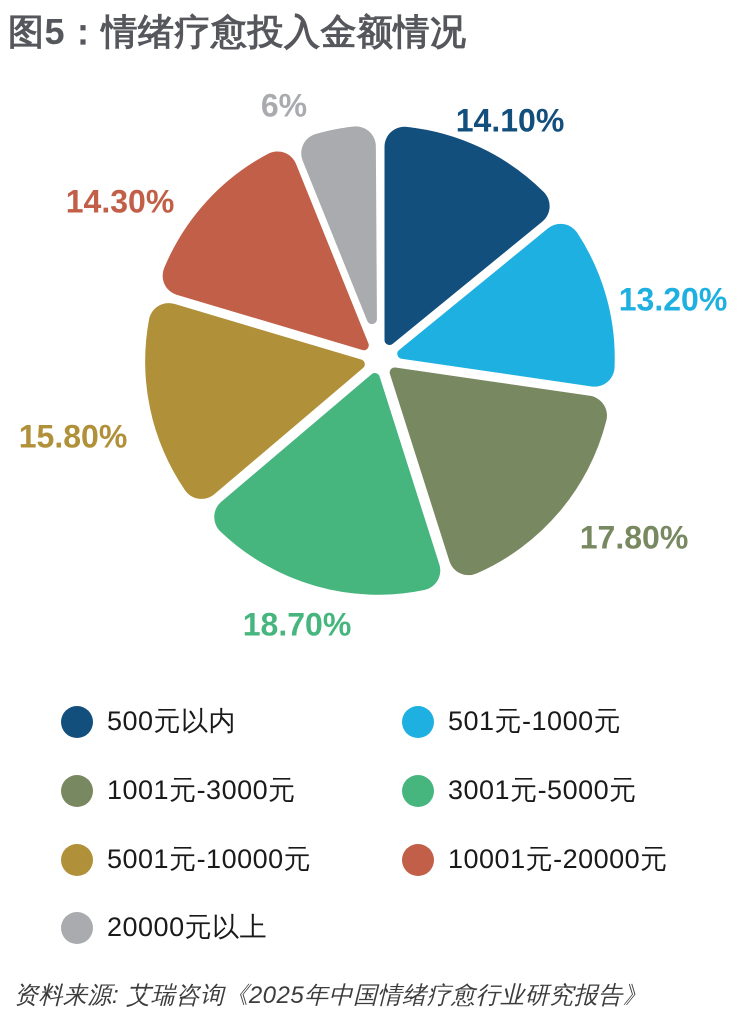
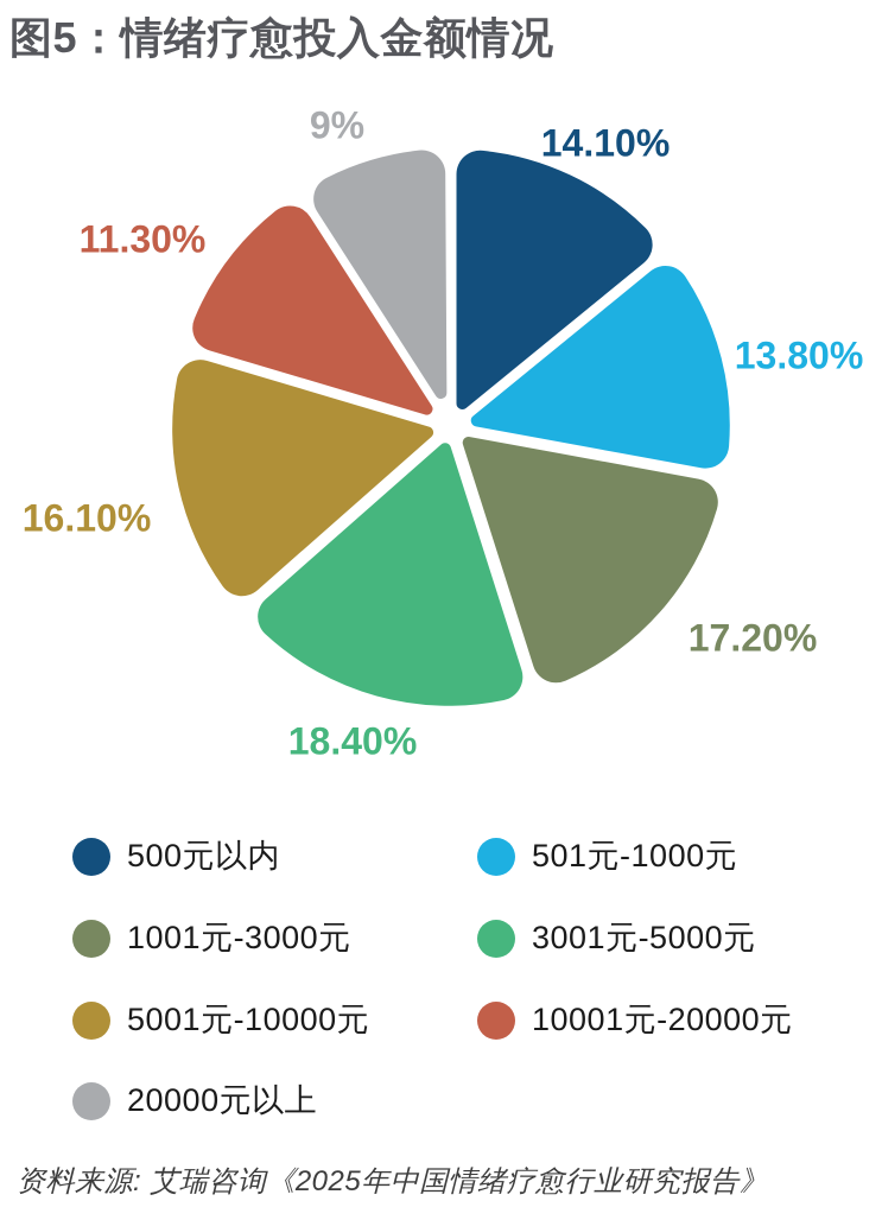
501元-1000元: 13.20% -> 13.80%
1001元-3000元: 17.80% -> 17.20%
3001元-5000元: 18.70% -> 18.40%
5001元-10000元: 15.80% -> 16.10%
10001元-20000元: 14.30% -> 11.30%
20000元以上: 6% -> 9%
